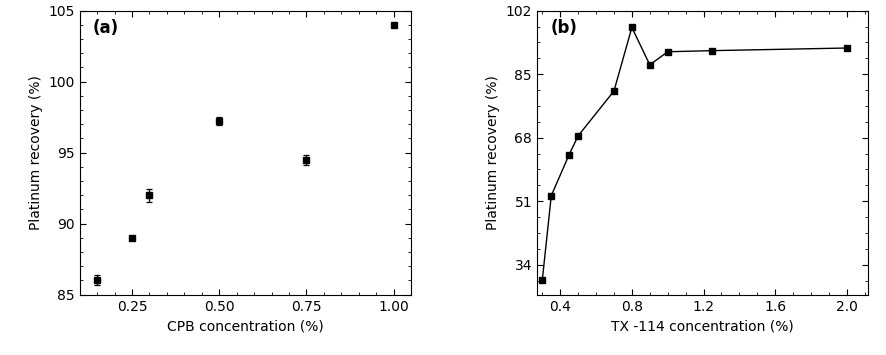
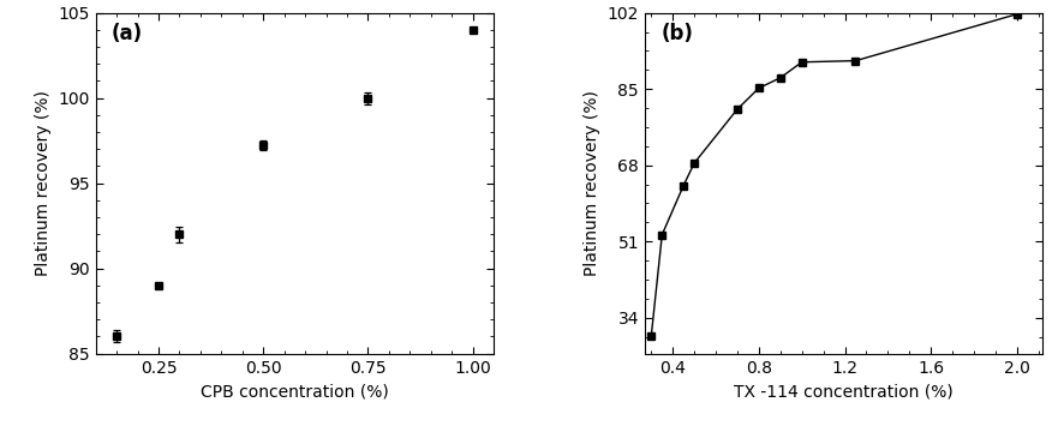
0.75: 94.5 -> 100.0
0.8: 97.5 -> 85.2
2.0: 92.0 -> 101.7
